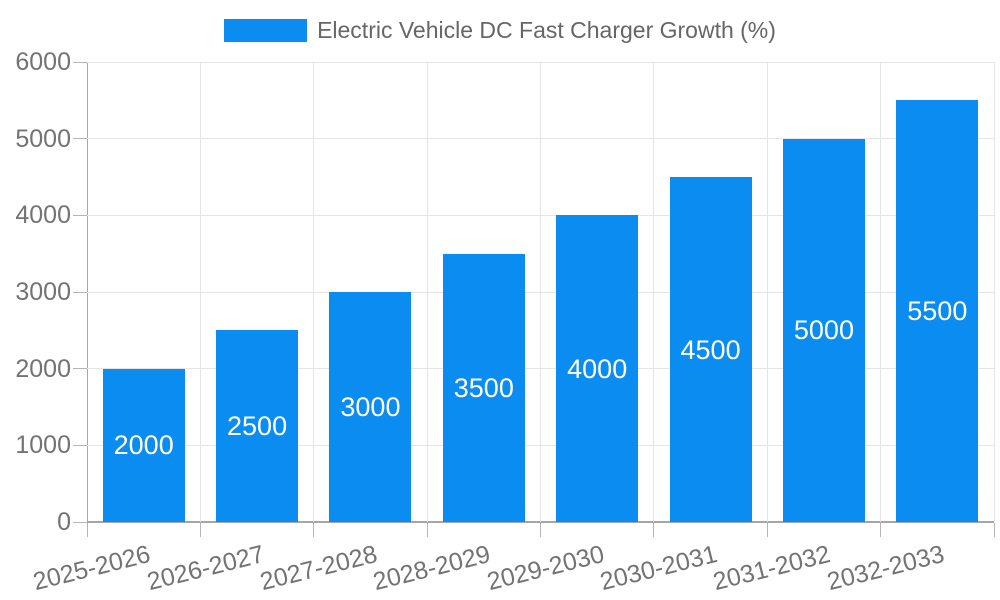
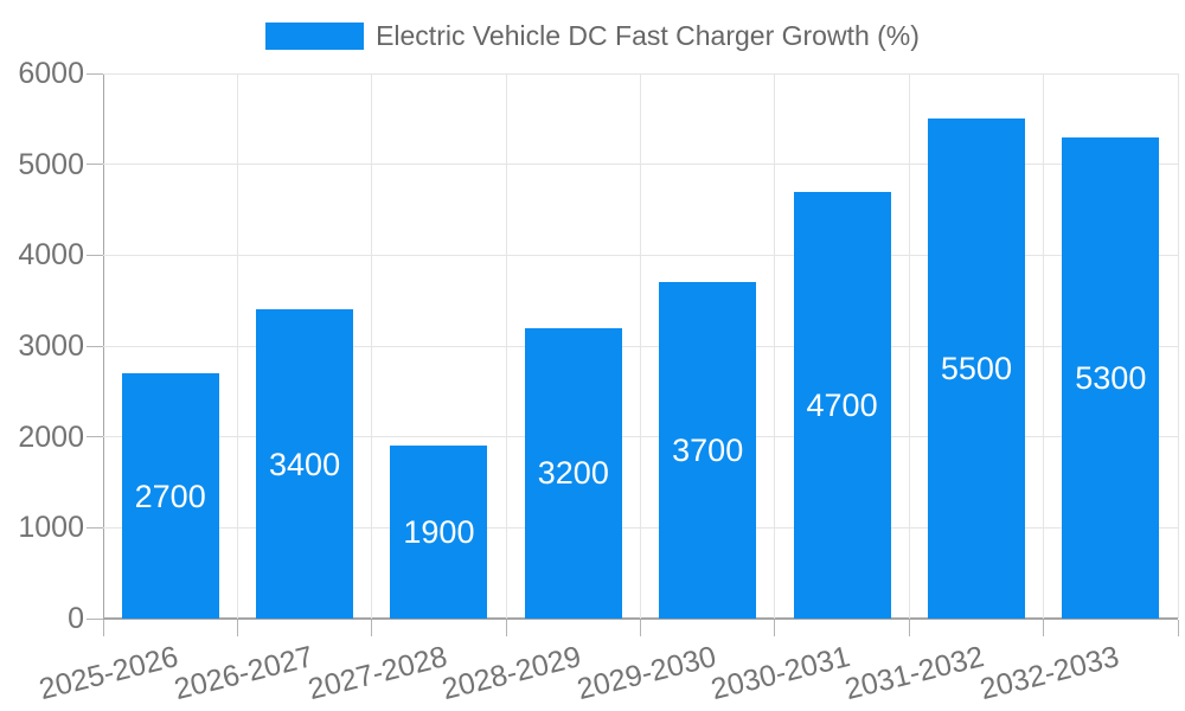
2025-2026: 2000 -> 2700
2026-2027: 2500 -> 3400
2027-2028: 3000 -> 1900
2028-2029: 3500 -> 3200
2029-2030: 4000 -> 3700
2030-2031: 4500 -> 4700
2031-2032: 5000 -> 5500
2032-2033: 5500 -> 5300
